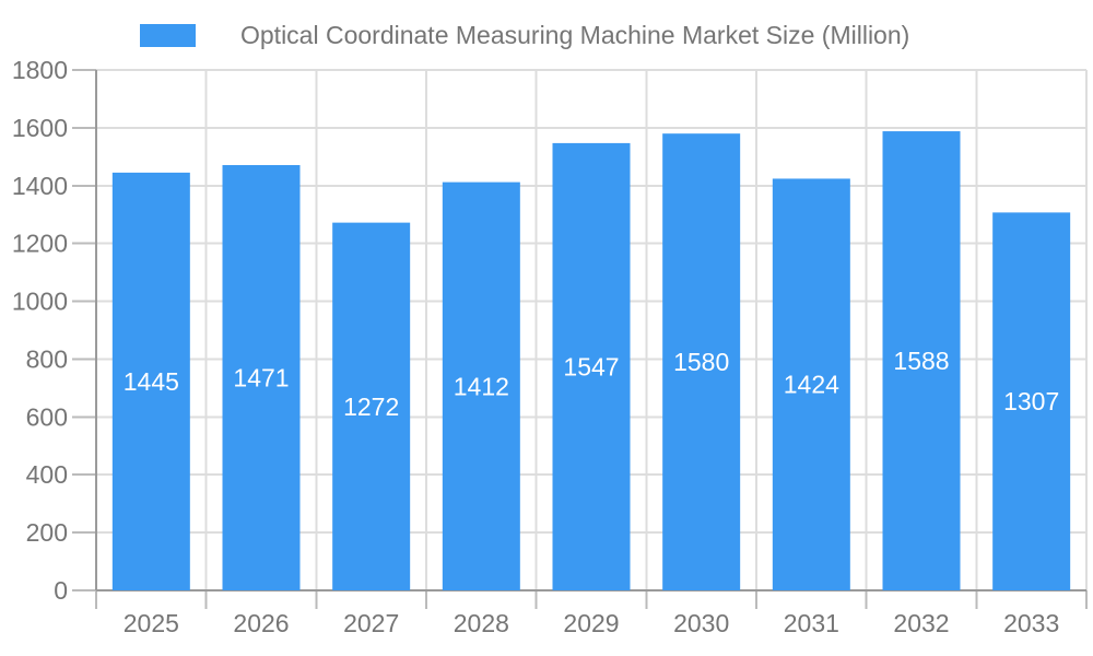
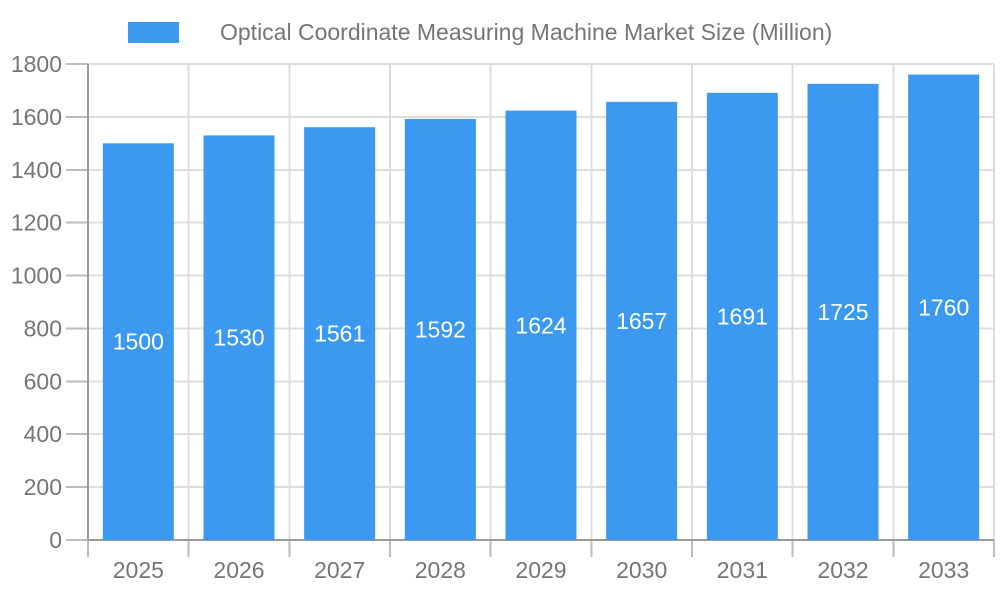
2025: 1445 -> 1500
2026: 1471 -> 1530
2027: 1272 -> 1561
2028: 1412 -> 1592
2029: 1547 -> 1624
2030: 1580 -> 1657
2031: 1424 -> 1691
2032: 1588 -> 1725
2033: 1307 -> 1760
